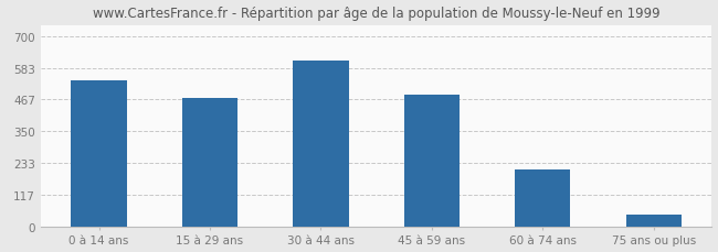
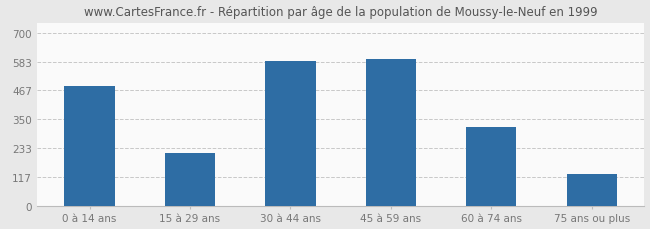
0 à 14 ans: 537 -> 485
15 à 29 ans: 472 -> 215
30 à 44 ans: 610 -> 585
45 à 59 ans: 483 -> 595
60 à 74 ans: 208 -> 320
75 ans ou plus: 45 -> 130
